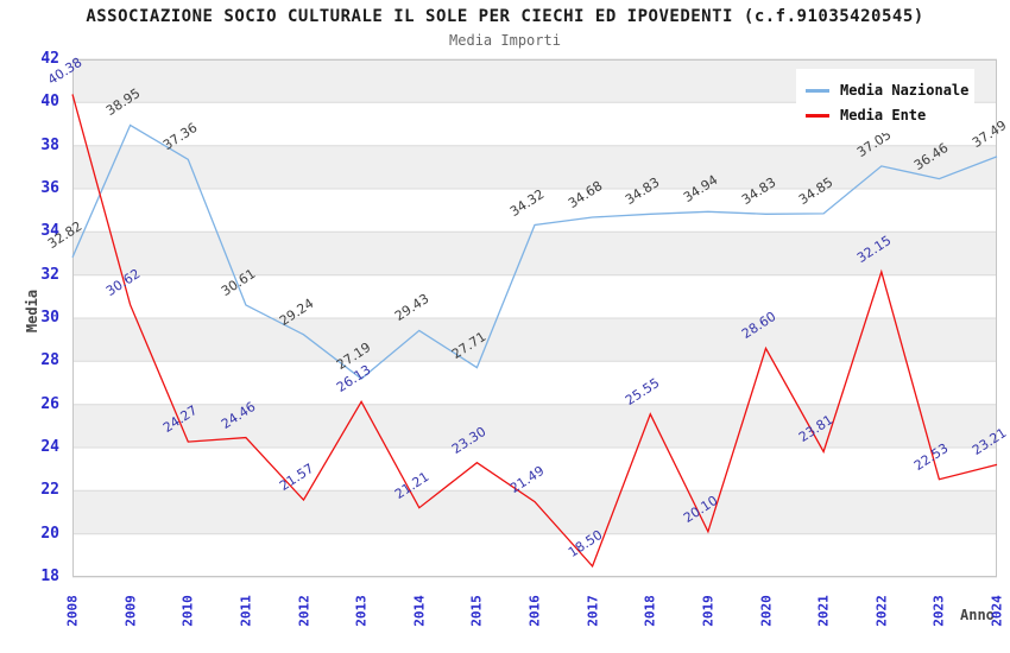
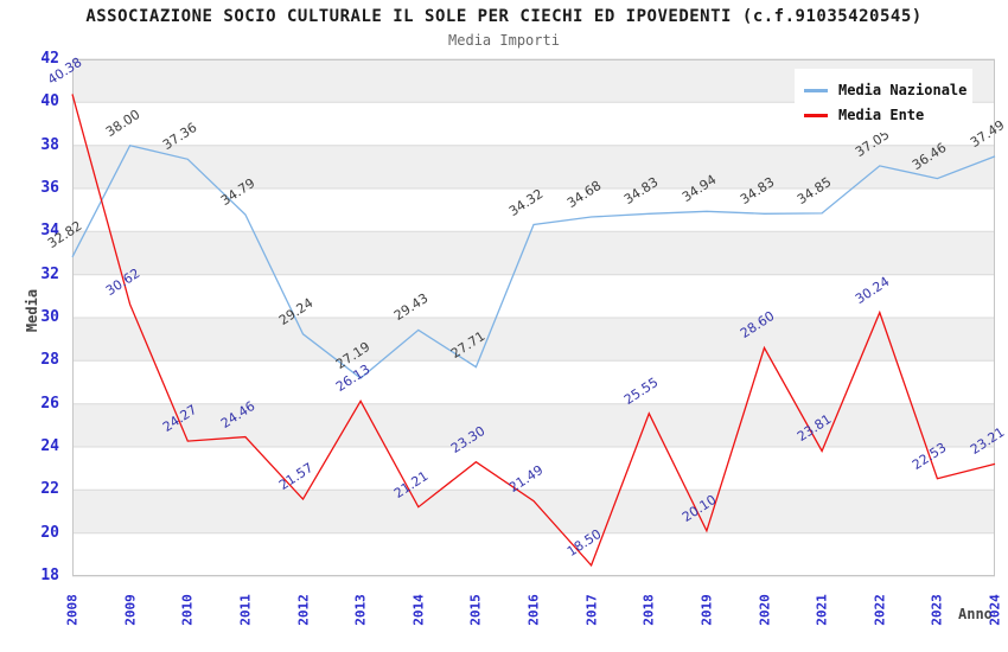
Media Nazionale/2009: 38.95 -> 38.00
Media Nazionale/2011: 30.61 -> 34.79
Media Ente/2022: 32.15 -> 30.24
